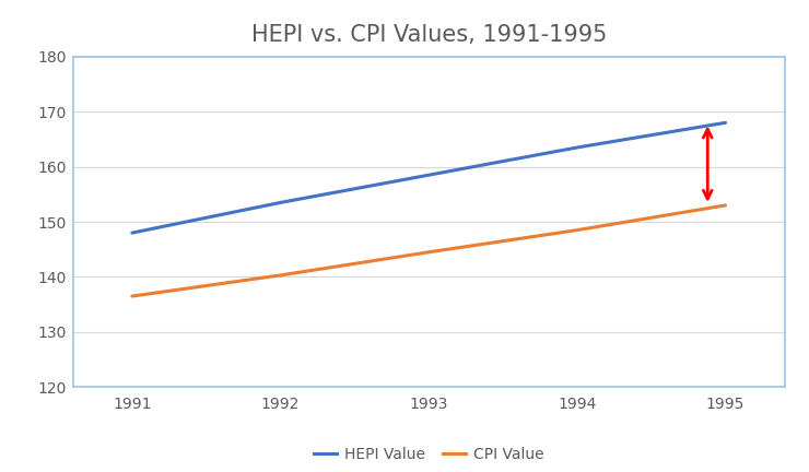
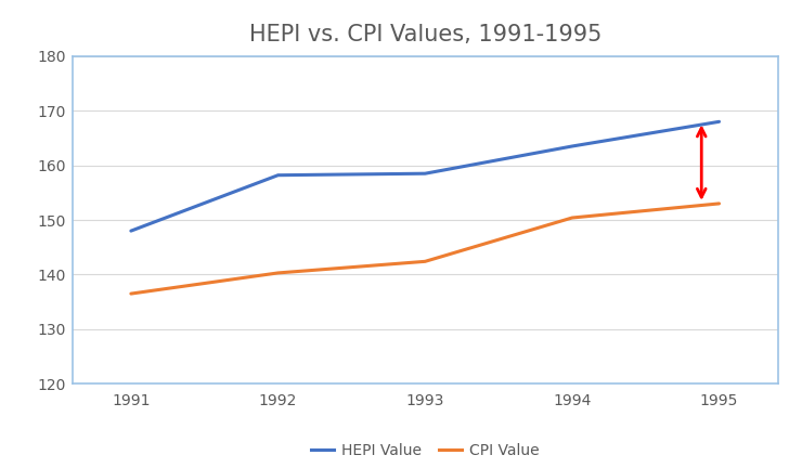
HEPI Value/1992: 153.5 -> 158.2
CPI Value/1993: 144.5 -> 142.4
CPI Value/1994: 148.5 -> 150.4
